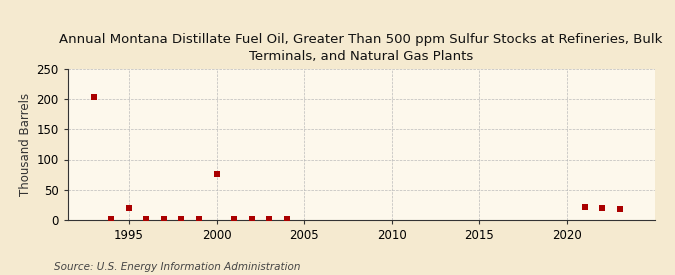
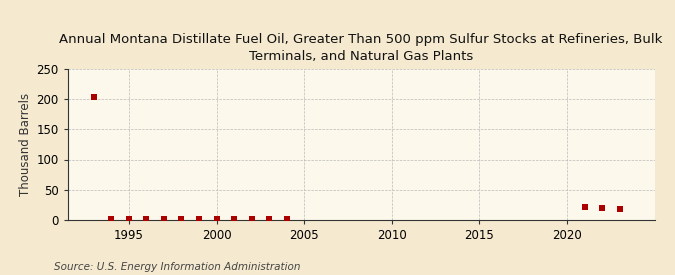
1995: 20 -> 1
2000: 76 -> 1
